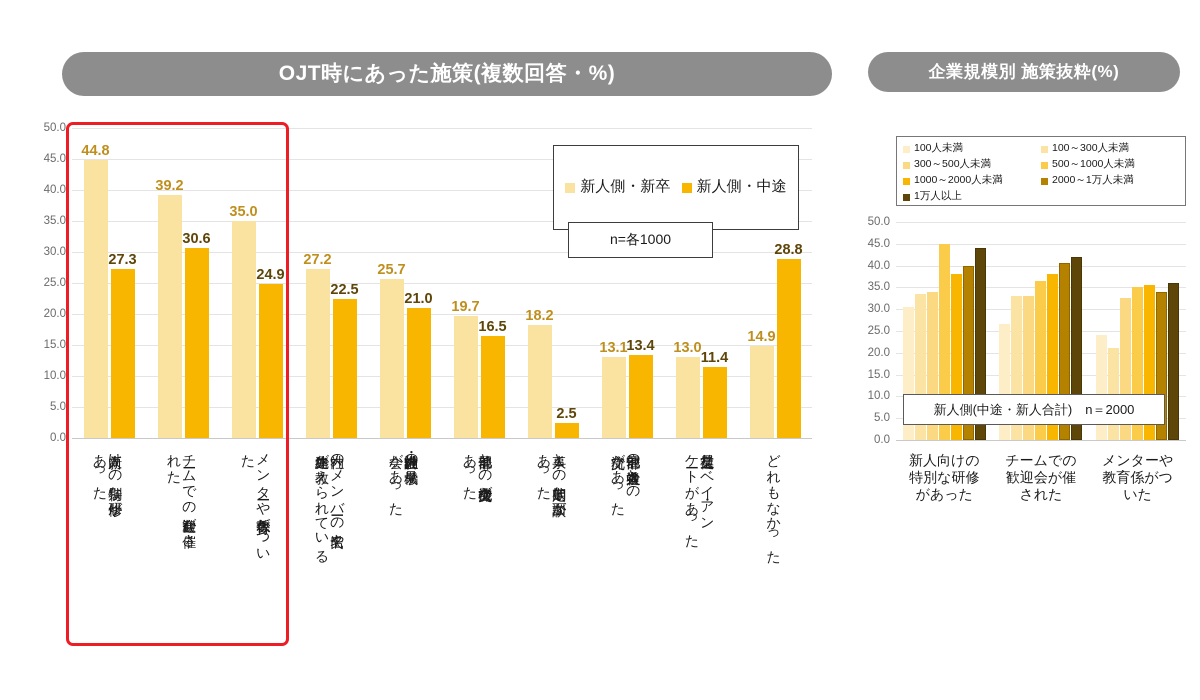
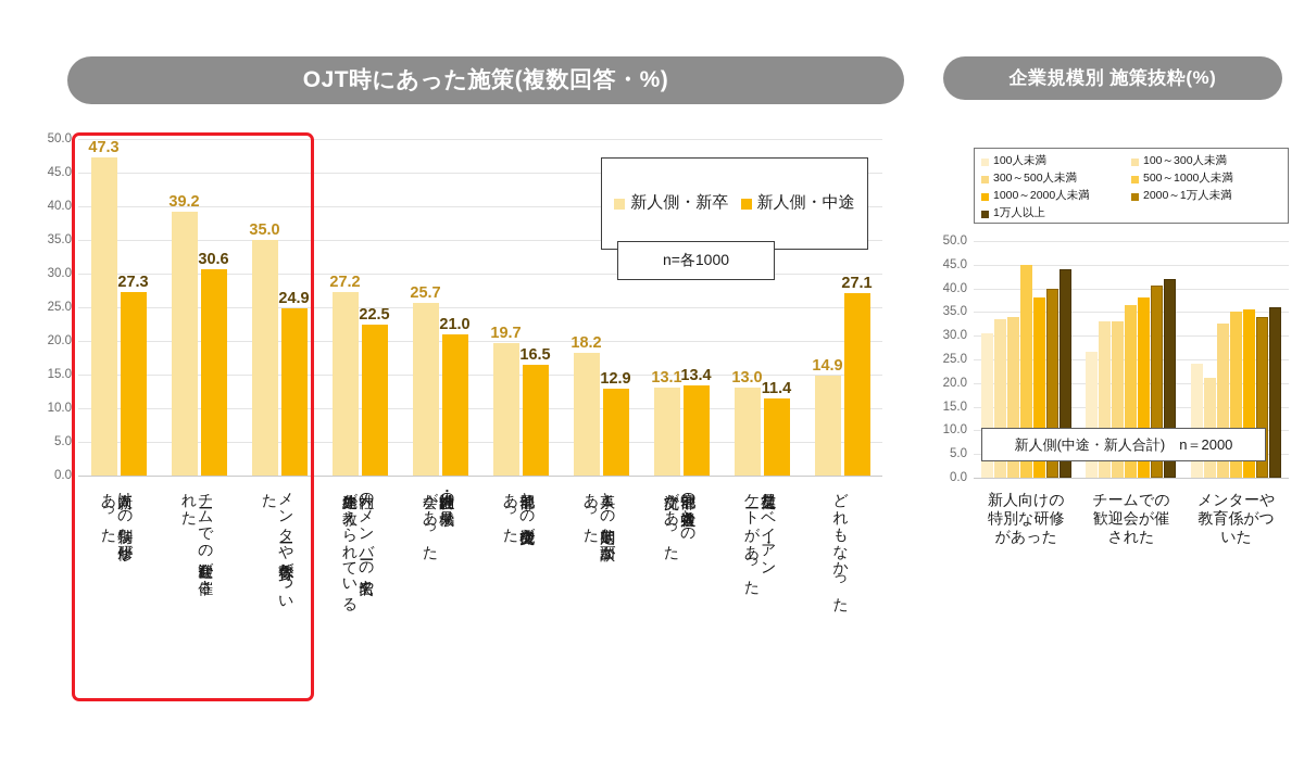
OJT時にあった施策(複数回答・%)/新人側・新卒/新人向けの特別な研修があった: 44.8 -> 47.3
OJT時にあった施策(複数回答・%)/新人側・中途/人事との定期的な面談があった: 2.5 -> 12.9
OJT時にあった施策(複数回答・%)/新人側・中途/どれもなかった: 28.8 -> 27.1
